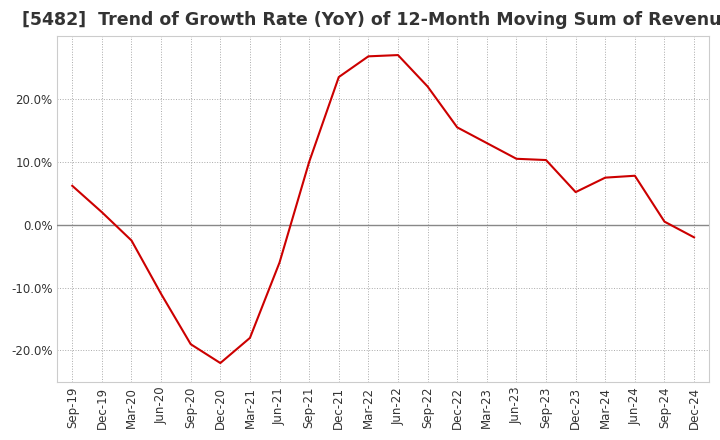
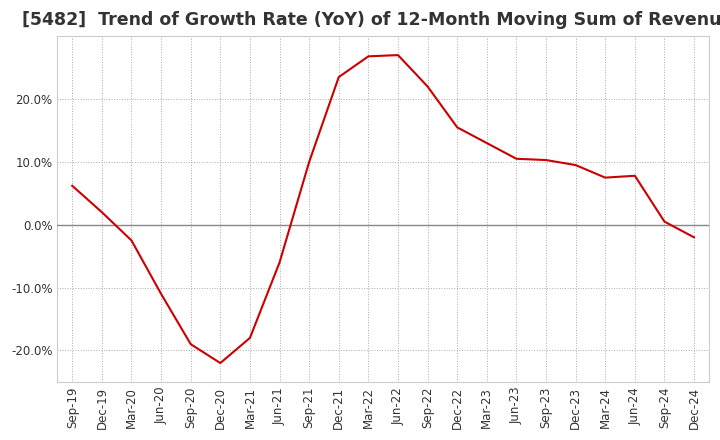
Dec-23: 5.2% -> 9.5%
